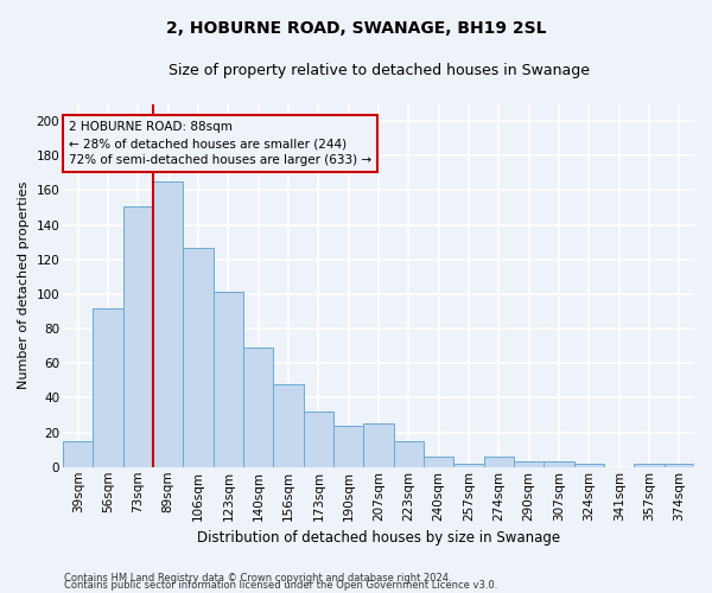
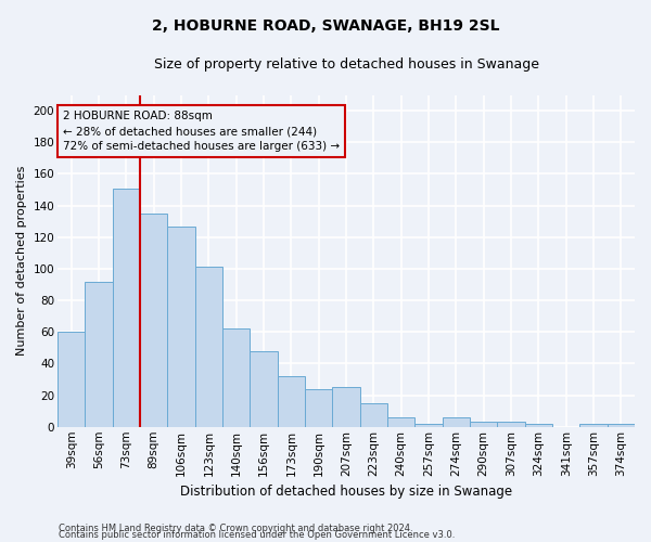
39sqm: 15 -> 60
89sqm: 165 -> 135
140sqm: 69 -> 62
